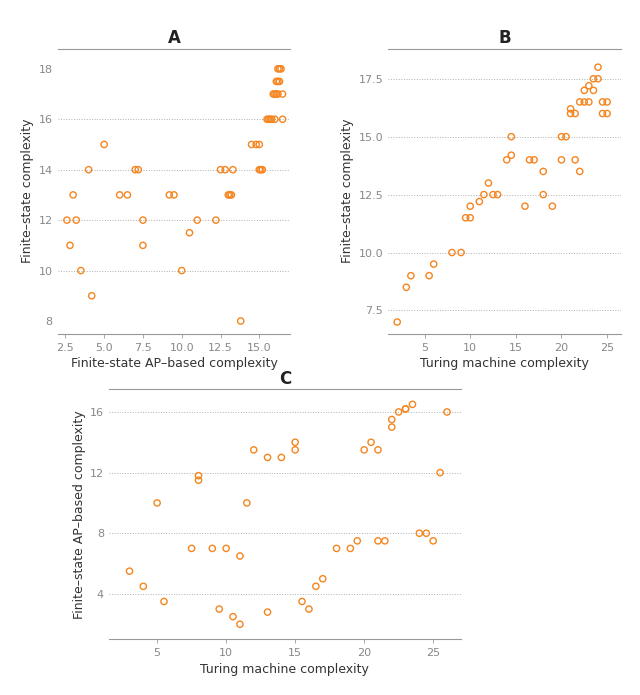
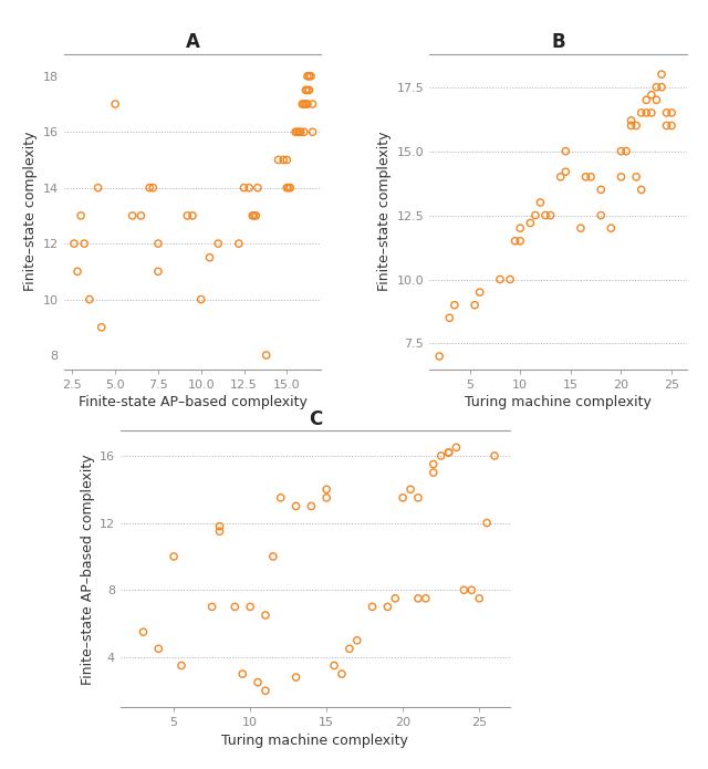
A/5.0: 15.0 -> 17.0
